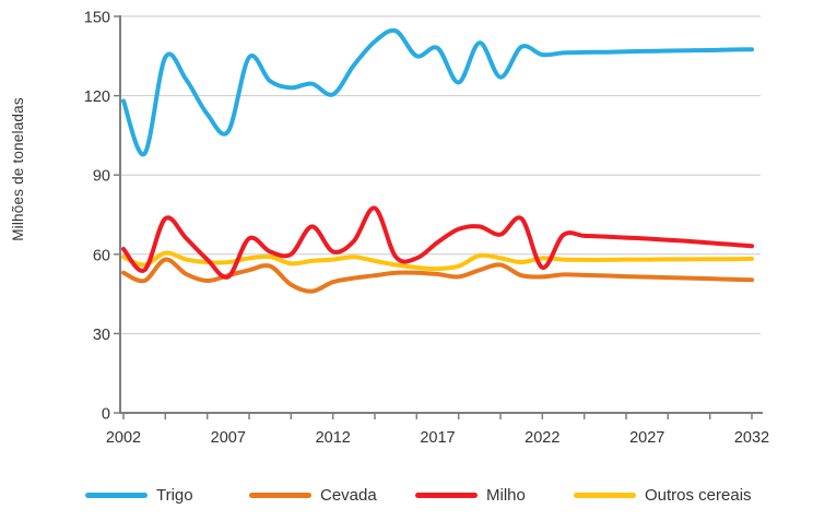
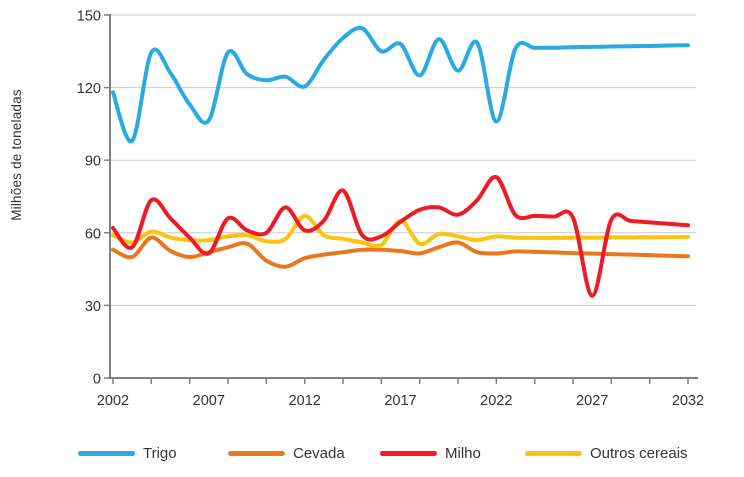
Outros cereais/2012: 58 -> 67
Outros cereais/2017: 54 -> 65
Trigo/2022: 136 -> 106
Milho/2022: 55 -> 83
Milho/2027: 66 -> 34
